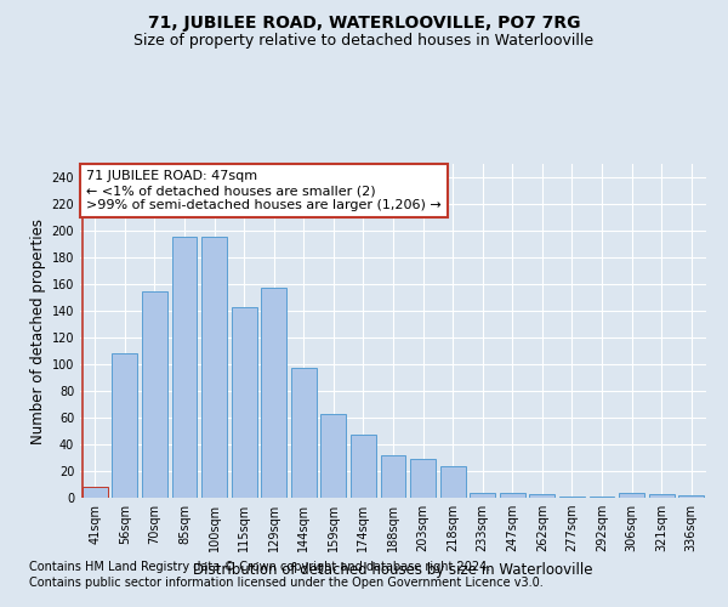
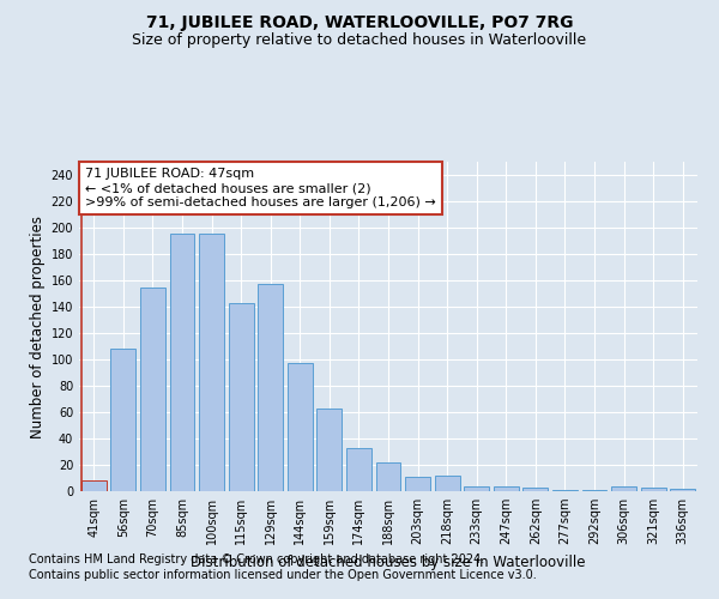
174sqm: 47 -> 33
188sqm: 32 -> 22
203sqm: 29 -> 11
218sqm: 24 -> 12
